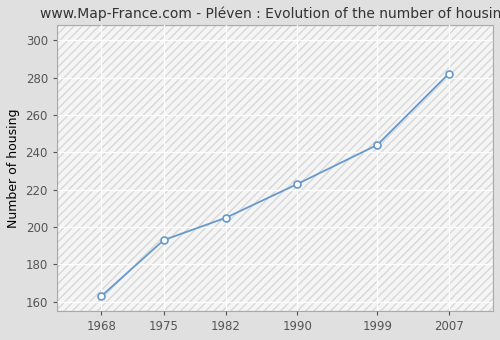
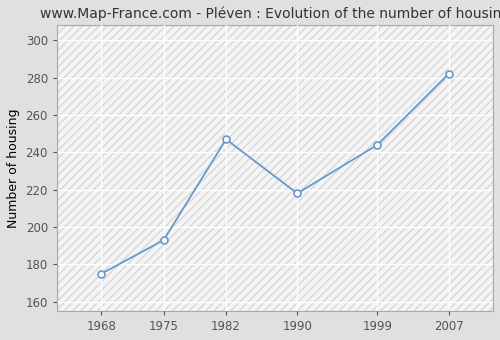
1968: 163 -> 175
1982: 205 -> 247
1990: 223 -> 218
